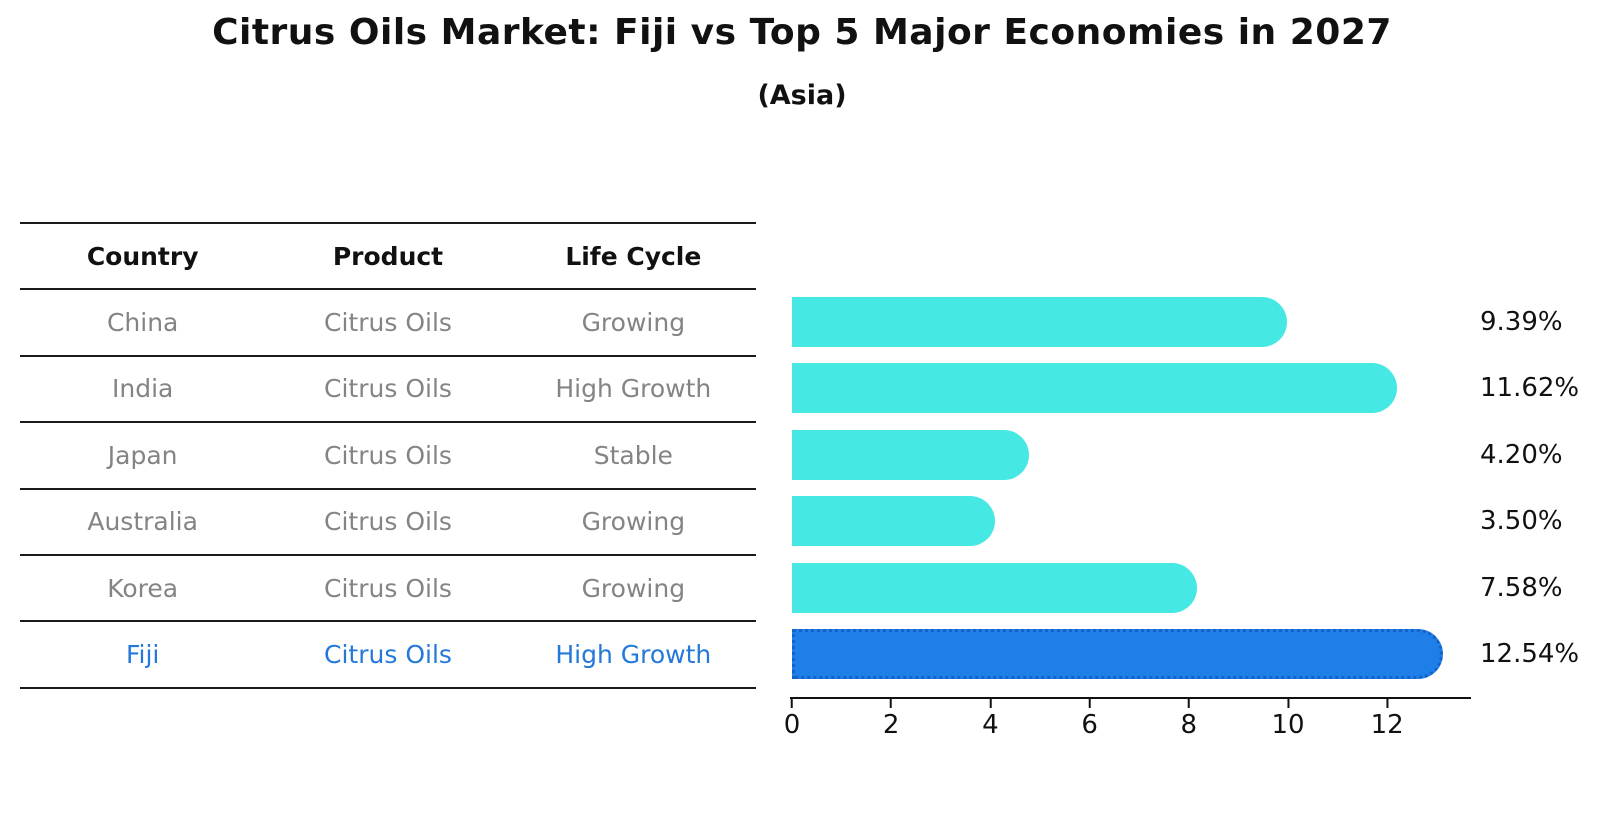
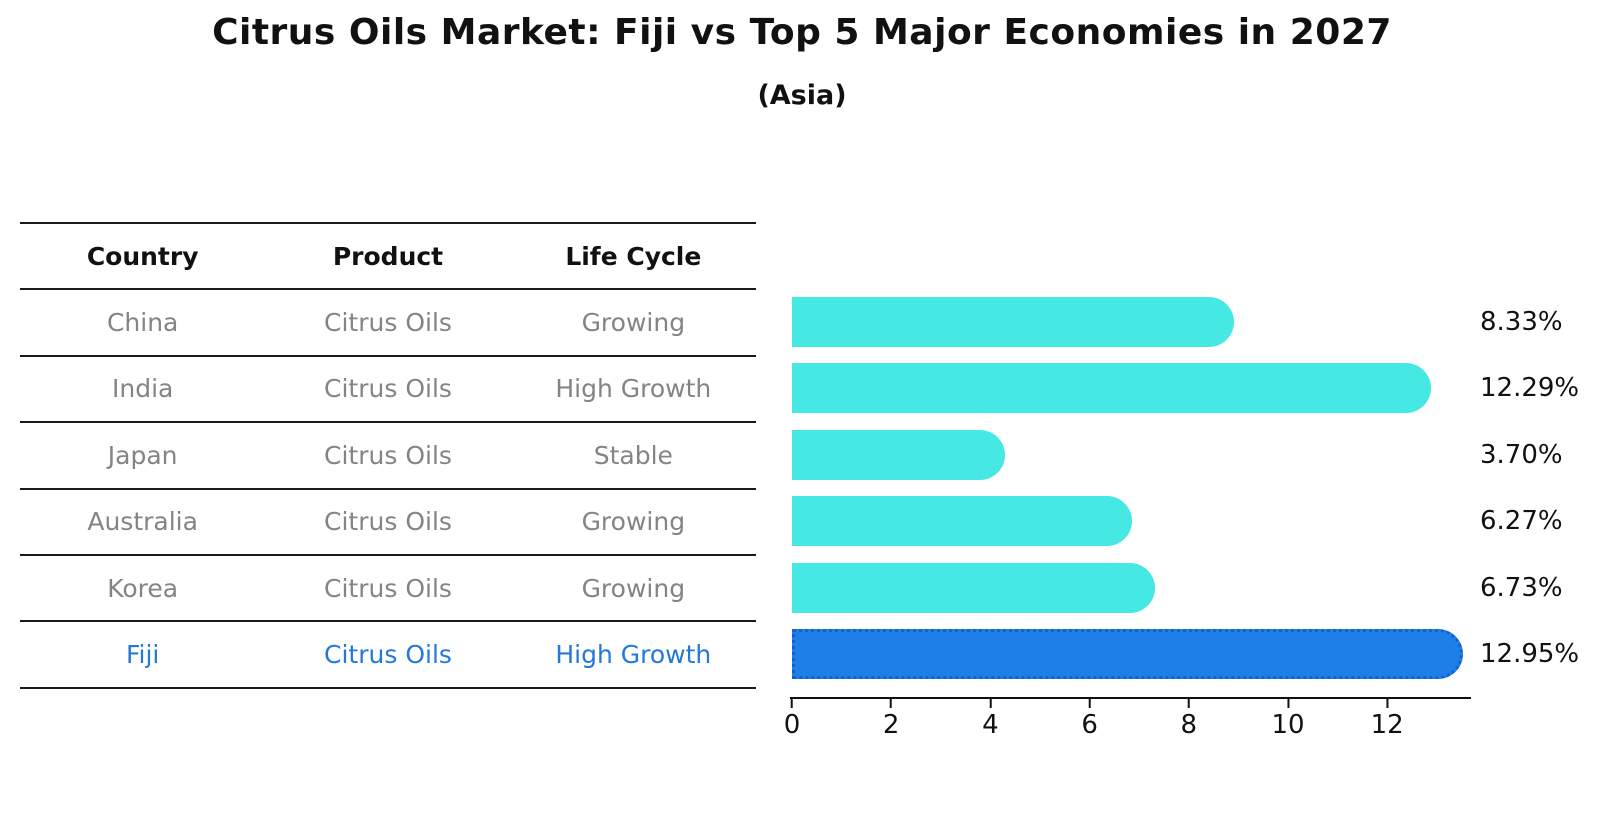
China: 9.39% -> 8.33%
India: 11.62% -> 12.29%
Japan: 4.20% -> 3.70%
Australia: 3.50% -> 6.27%
Korea: 7.58% -> 6.73%
Fiji: 12.54% -> 12.95%
